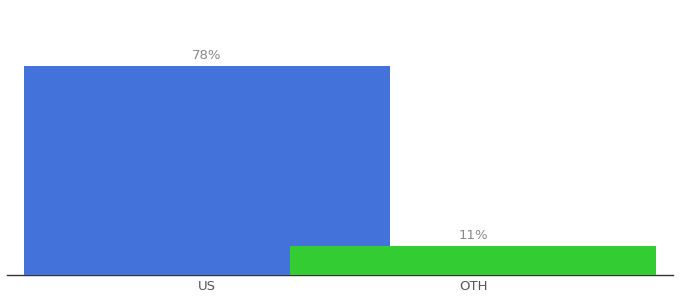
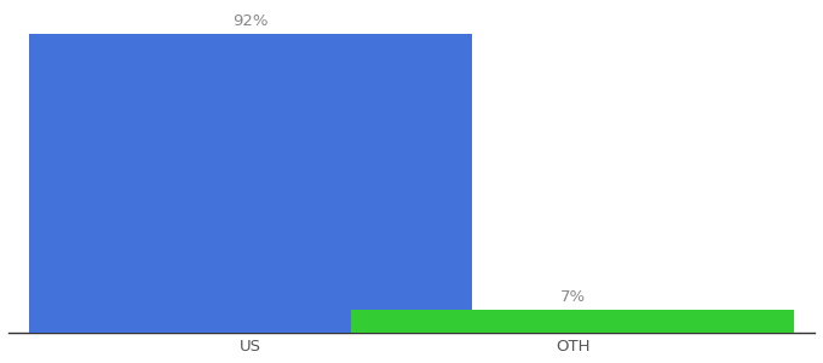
US: 78% -> 92%
OTH: 11% -> 7%
